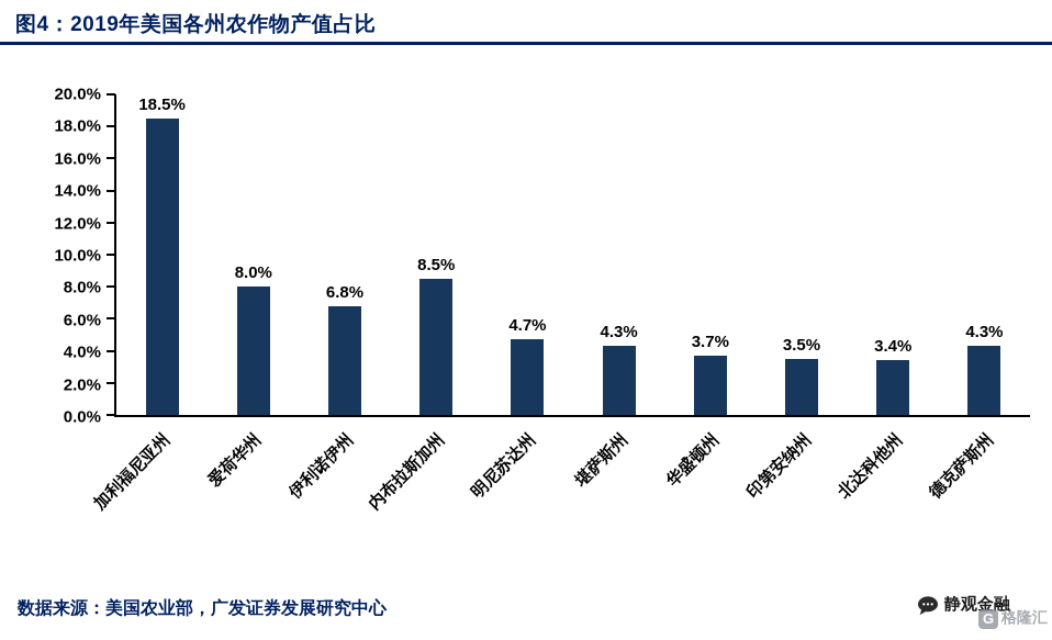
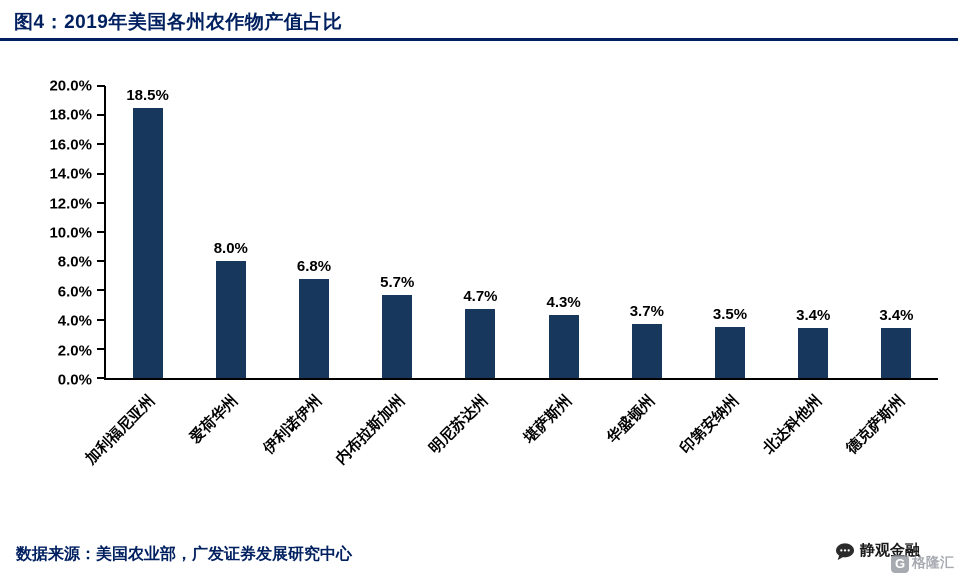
内布拉斯加州: 8.5% -> 5.7%
德克萨斯州: 4.3% -> 3.4%
